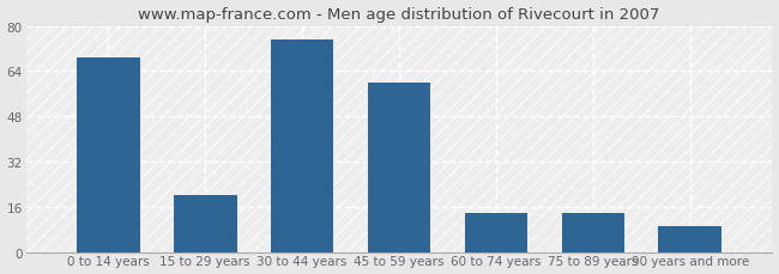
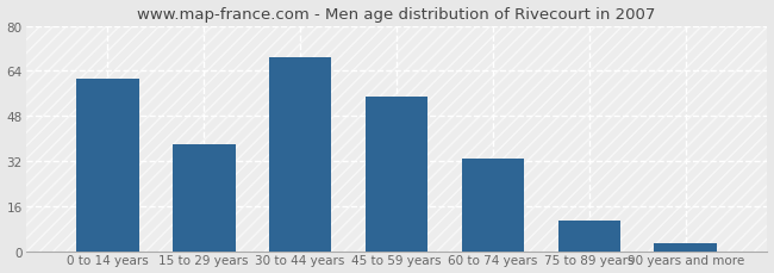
0 to 14 years: 69 -> 61
15 to 29 years: 20 -> 38
30 to 44 years: 75 -> 69
45 to 59 years: 60 -> 55
60 to 74 years: 14 -> 33
75 to 89 years: 14 -> 11
90 years and more: 9 -> 3
